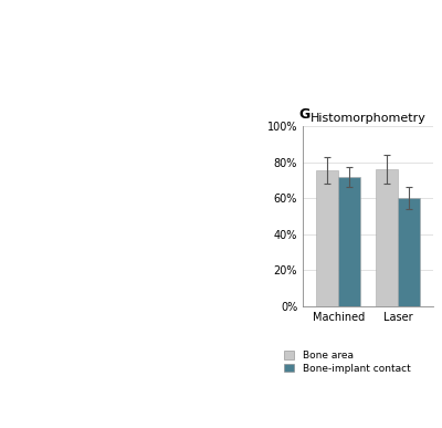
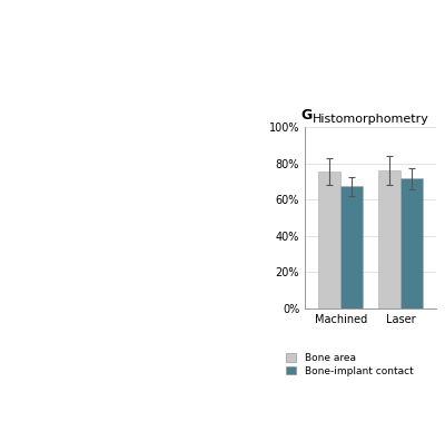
Bone-implant contact/Machined: 72% -> 67%
Bone-implant contact/Laser: 60% -> 71%
